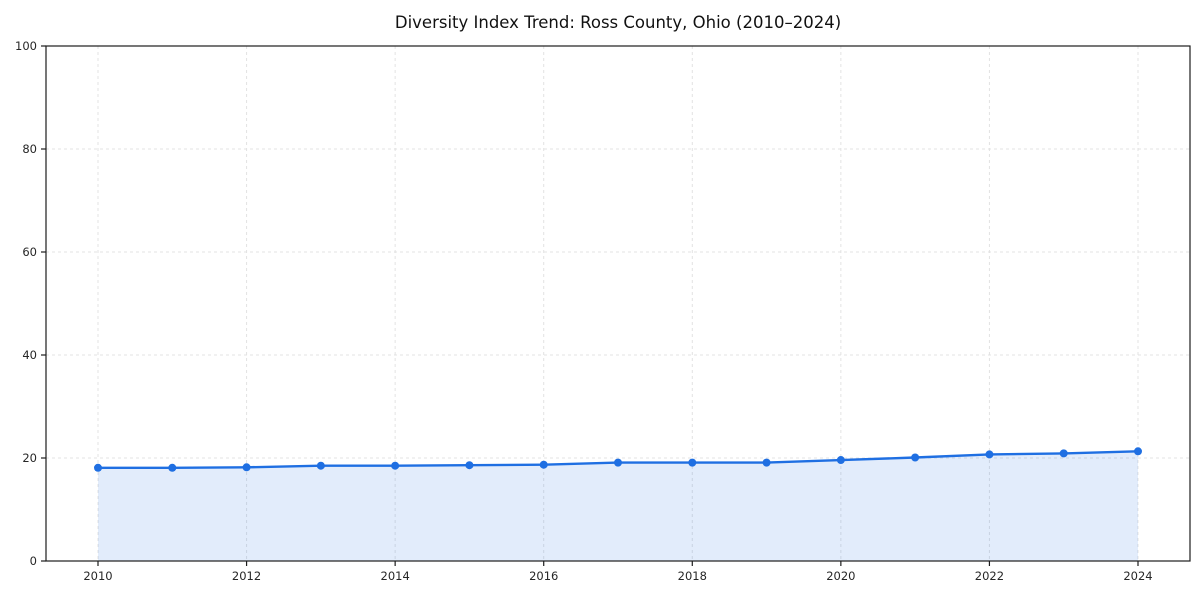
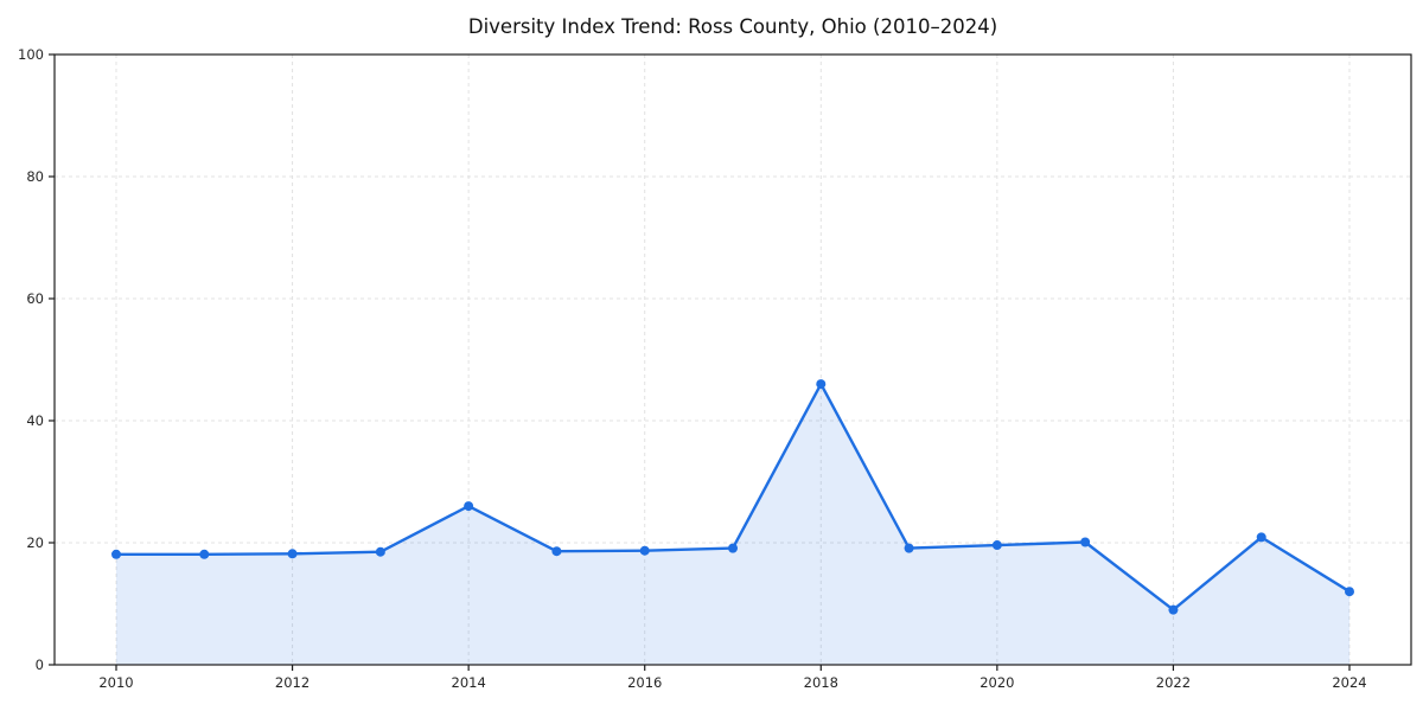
2014: 18 -> 26
2018: 19 -> 46
2022: 21 -> 9
2024: 21 -> 12
